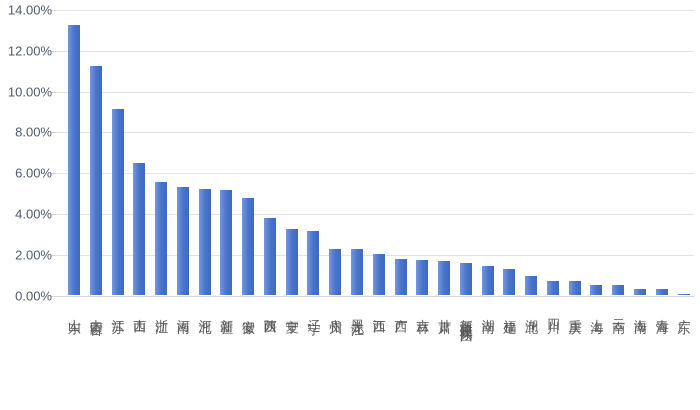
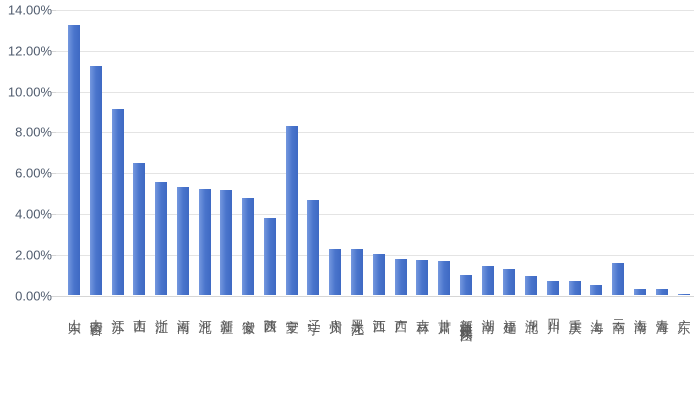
宁夏: 3.2% -> 8.3%
辽宁: 3.1% -> 4.7%
新疆建设兵团: 1.6% -> 1.0%
云南: 0.5% -> 1.6%
